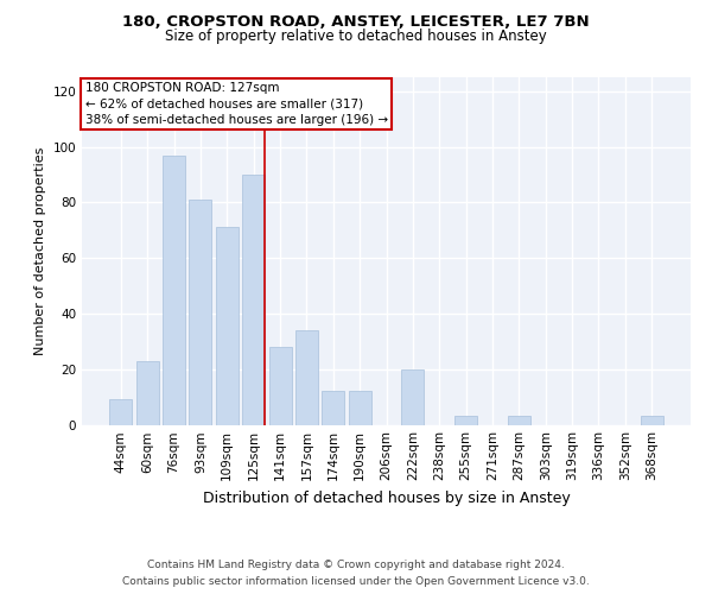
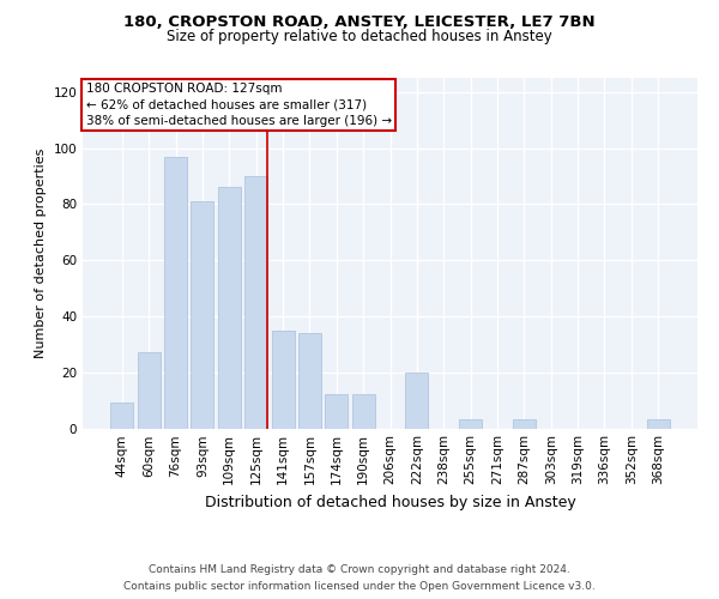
60sqm: 23 -> 27
109sqm: 71 -> 86
141sqm: 28 -> 35
